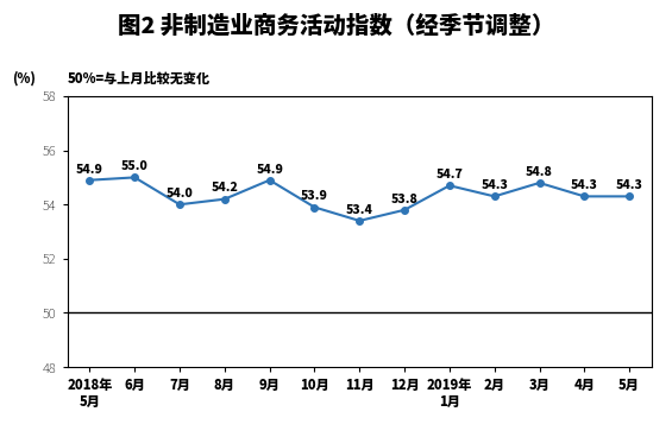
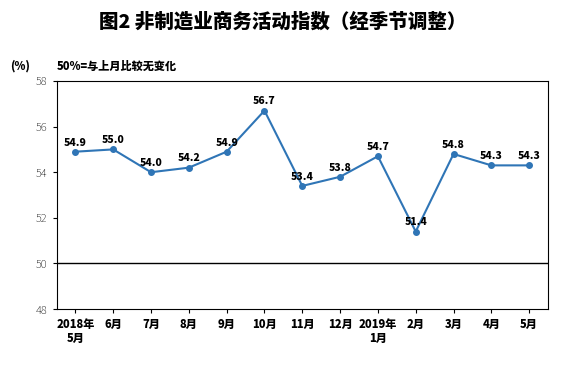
10月: 53.9 -> 56.7
2月: 54.3 -> 51.4
